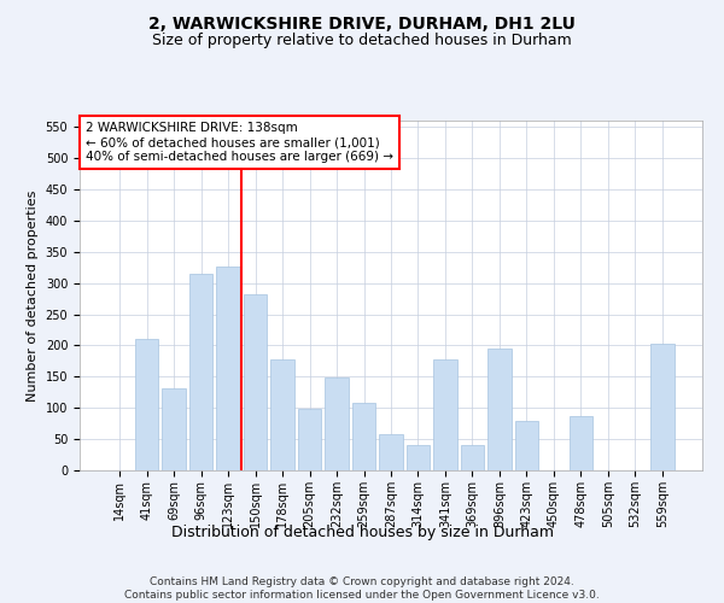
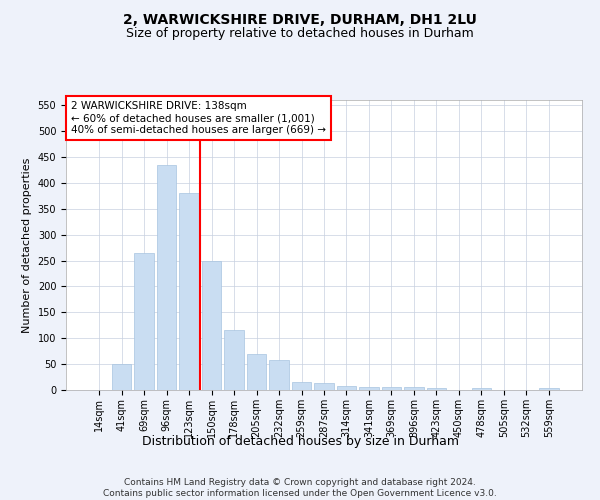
41sqm: 210 -> 50
69sqm: 132 -> 265
96sqm: 314 -> 435
123sqm: 326 -> 380
150sqm: 282 -> 250
178sqm: 178 -> 115
205sqm: 98 -> 70
232sqm: 148 -> 58
259sqm: 108 -> 15
287sqm: 58 -> 13
314sqm: 40 -> 8
341sqm: 178 -> 5
369sqm: 40 -> 5
396sqm: 196 -> 5
423sqm: 80 -> 3
478sqm: 86 -> 3
559sqm: 202 -> 3
